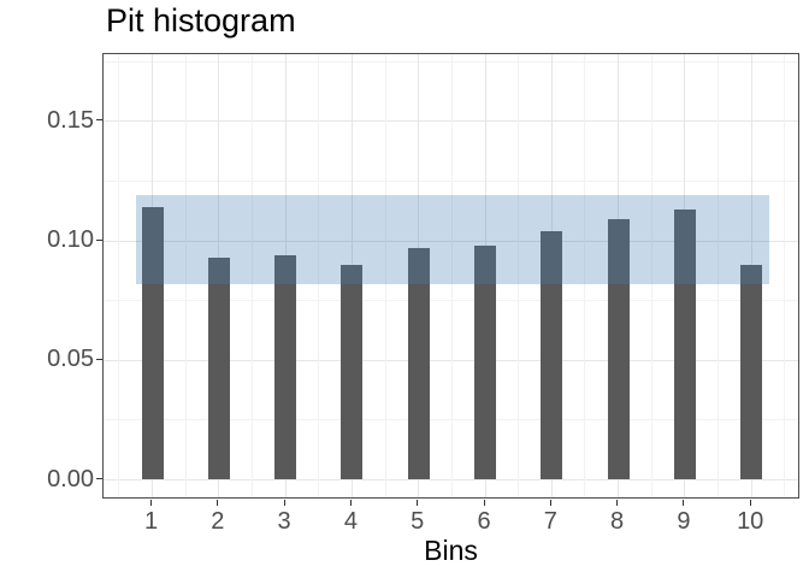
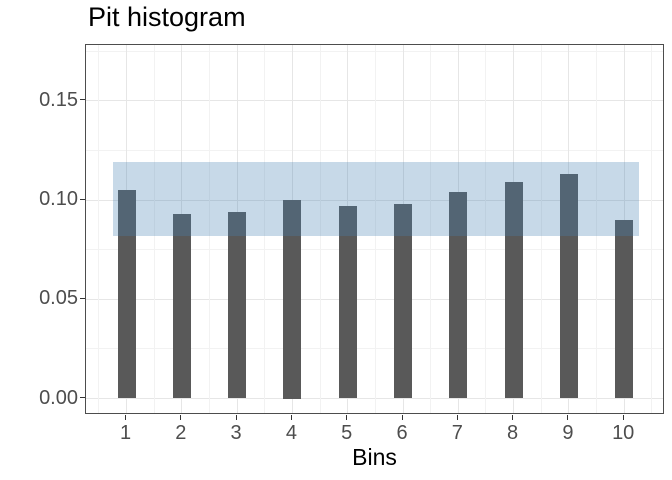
1: 0.114 -> 0.105
4: 0.090 -> 0.100
